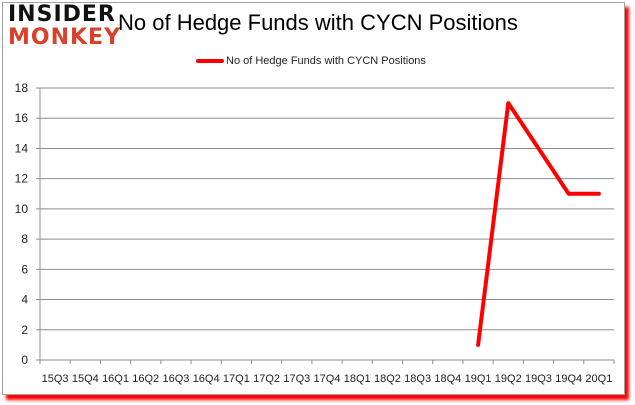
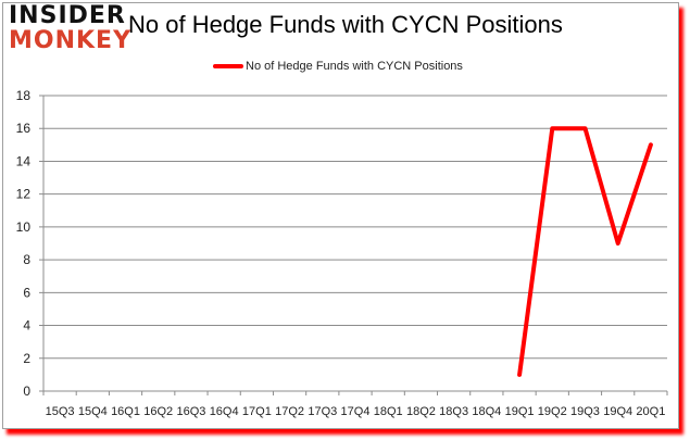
19Q2: 17 -> 16
19Q3: 14 -> 16
19Q4: 11 -> 9
20Q1: 11 -> 15
